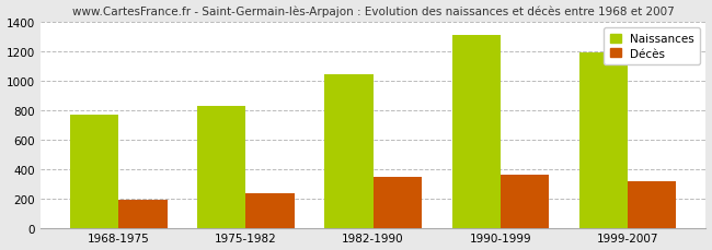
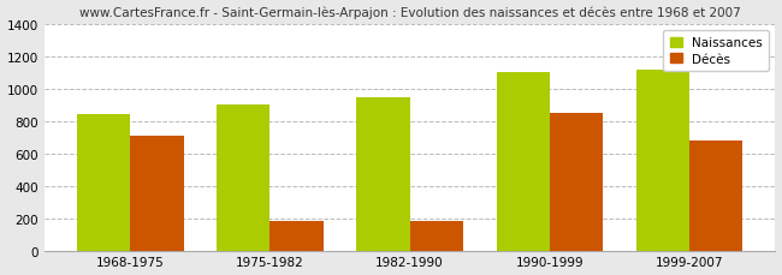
Naissances/1968-1975: 770 -> 840
Décès/1968-1975: 190 -> 710
Naissances/1975-1982: 830 -> 900
Décès/1975-1982: 240 -> 180
Naissances/1982-1990: 1040 -> 950
Décès/1982-1990: 340 -> 180
Naissances/1990-1999: 1310 -> 1100
Décès/1990-1999: 360 -> 850
Naissances/1999-2007: 1190 -> 1120
Décès/1999-2007: 320 -> 680
